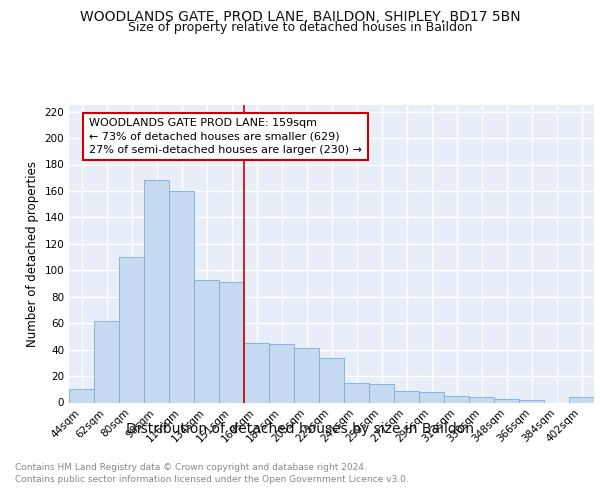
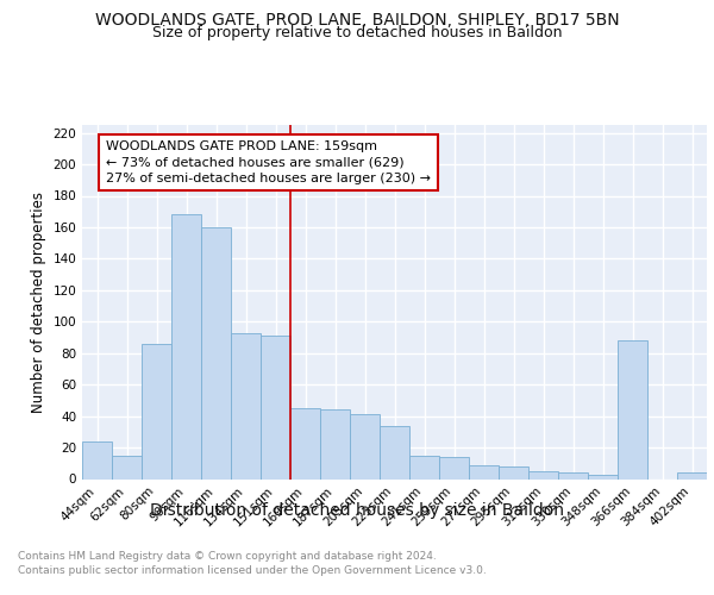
44sqm: 10 -> 24
62sqm: 62 -> 15
80sqm: 110 -> 86
366sqm: 2 -> 88
